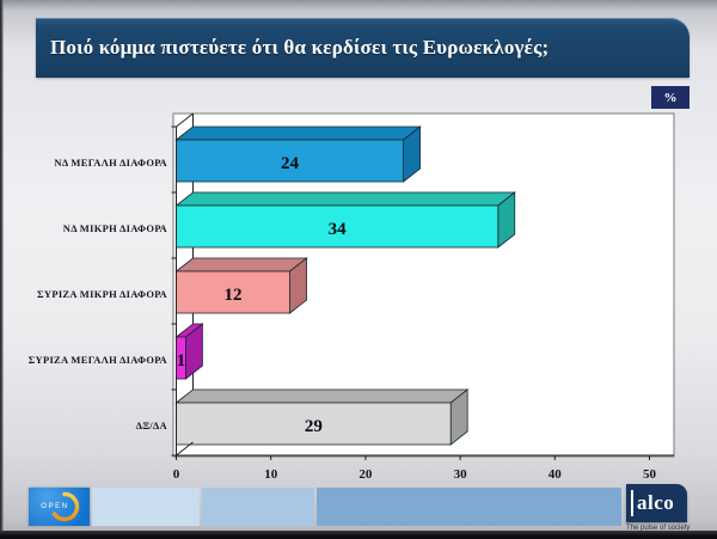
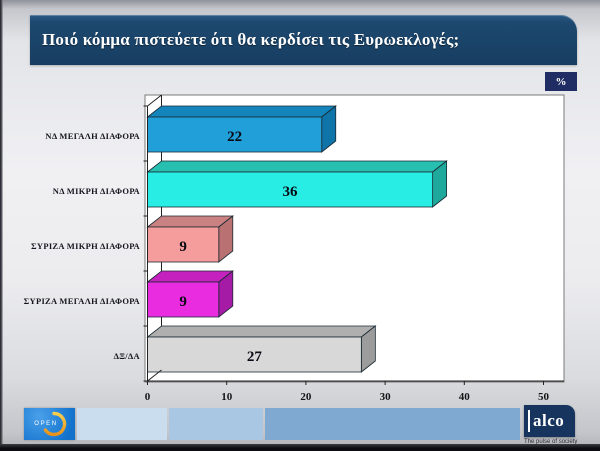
ΝΔ ΜΕΓΑΛΗ ΔΙΑΦΟΡΑ: 24 -> 22
ΝΔ ΜΙΚΡΗ ΔΙΑΦΟΡΑ: 34 -> 36
ΣΥΡΙΖΑ ΜΙΚΡΗ ΔΙΑΦΟΡΑ: 12 -> 9
ΣΥΡΙΖΑ ΜΕΓΑΛΗ ΔΙΑΦΟΡΑ: 1 -> 9
ΔΞ/ΔΑ: 29 -> 27
